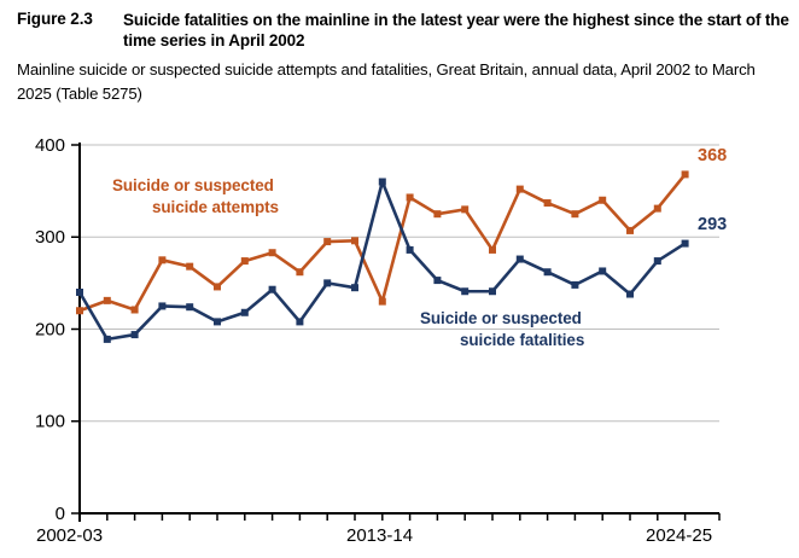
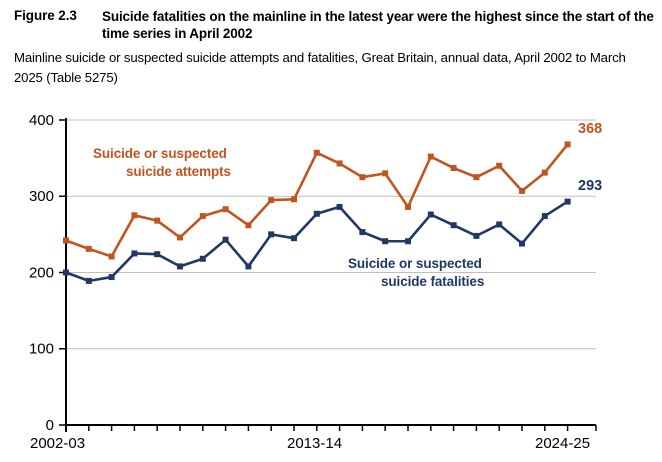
Suicide or suspected suicide attempts/2002-03: 220 -> 240
Suicide or suspected suicide fatalities/2002-03: 240 -> 200
Suicide or suspected suicide attempts/2013-14: 230 -> 360
Suicide or suspected suicide fatalities/2013-14: 360 -> 280
